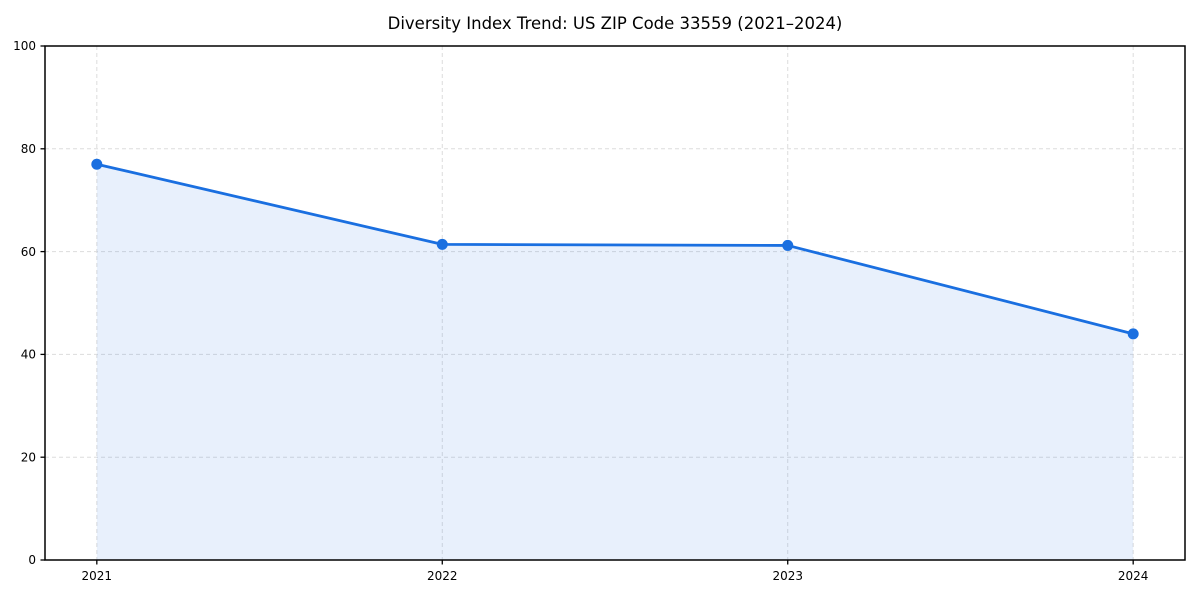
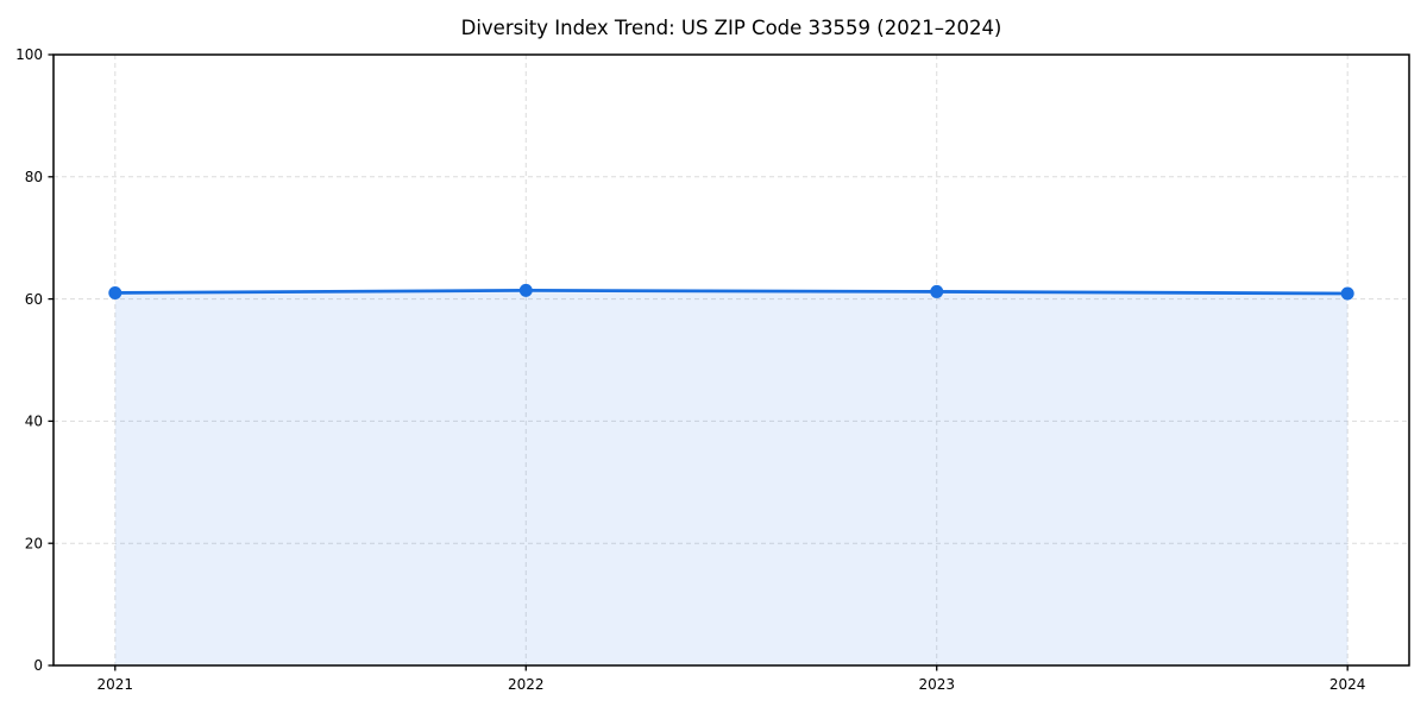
2021: 77 -> 61
2024: 44 -> 61
